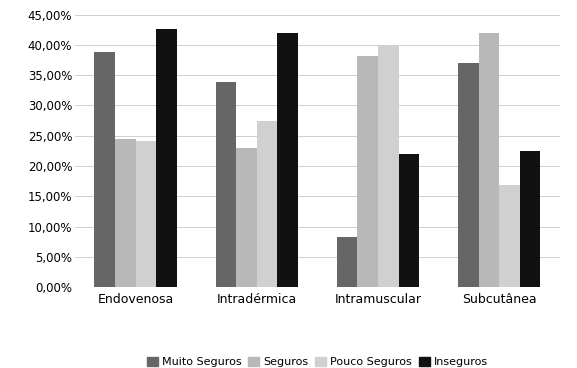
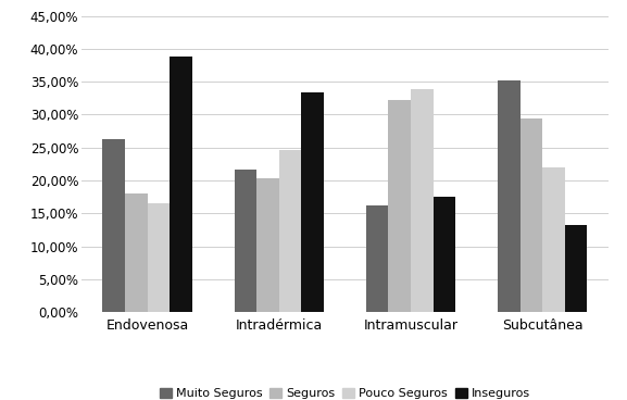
Muito Seguros/Endovenosa: 38,8% -> 26,3%
Seguros/Endovenosa: 24,4% -> 18,1%
Pouco Seguros/Endovenosa: 24,2% -> 16,6%
Inseguros/Endovenosa: 42,6% -> 38,9%
Muito Seguros/Intradérmica: 33,8% -> 21,7%
Seguros/Intradérmica: 23,0% -> 20,3%
Pouco Seguros/Intradérmica: 27,4% -> 24,7%
Inseguros/Intradérmica: 42,0% -> 33,4%
Muito Seguros/Intramuscular: 8,2% -> 16,2%
Seguros/Intramuscular: 38,2% -> 32,3%
Pouco Seguros/Intramuscular: 39,8% -> 33,9%
Inseguros/Intramuscular: 22,0% -> 17,6%
Muito Seguros/Subcutânea: 37,0% -> 35,2%
Seguros/Subcutânea: 42,0% -> 29,4%
Pouco Seguros/Subcutânea: 16,8% -> 22,0%
Inseguros/Subcutânea: 22,4% -> 13,3%
